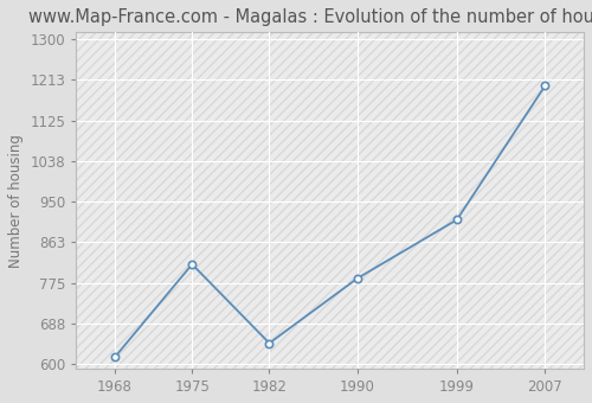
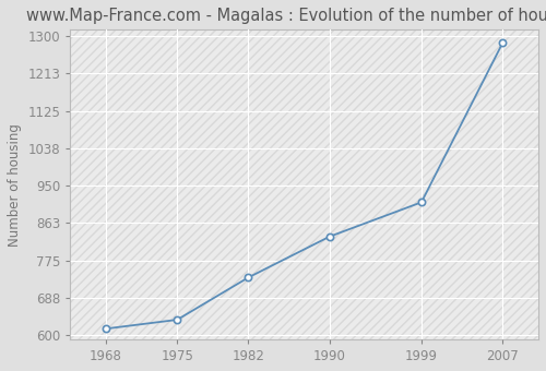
1975: 815 -> 636
1982: 645 -> 735
1990: 785 -> 831
2007: 1200 -> 1285
